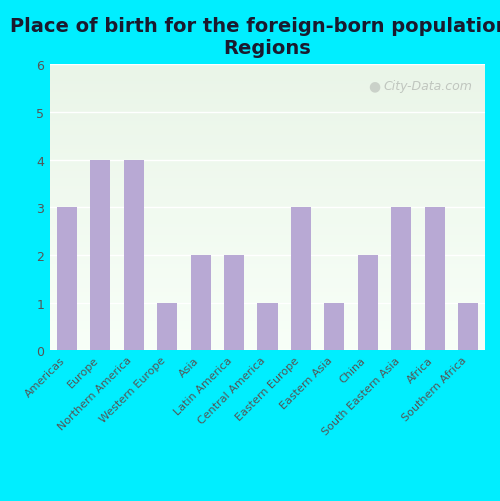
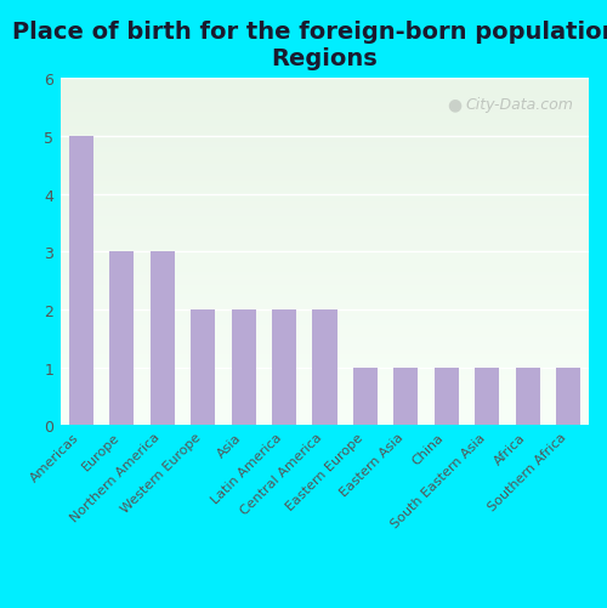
Americas: 3 -> 5
Europe: 4 -> 3
Northern America: 4 -> 3
Western Europe: 1 -> 2
Central America: 1 -> 2
Eastern Europe: 3 -> 1
China: 2 -> 1
South Eastern Asia: 3 -> 1
Africa: 3 -> 1
